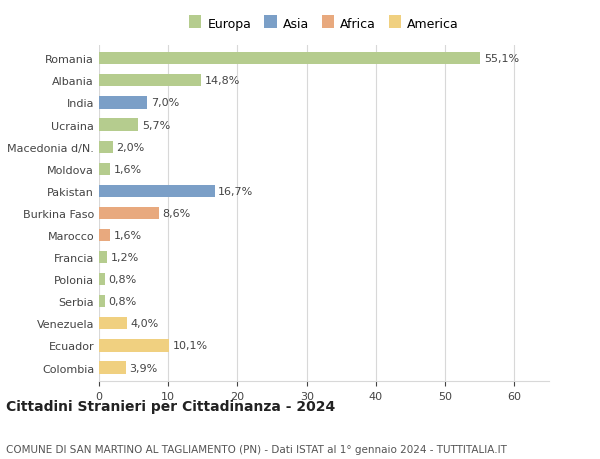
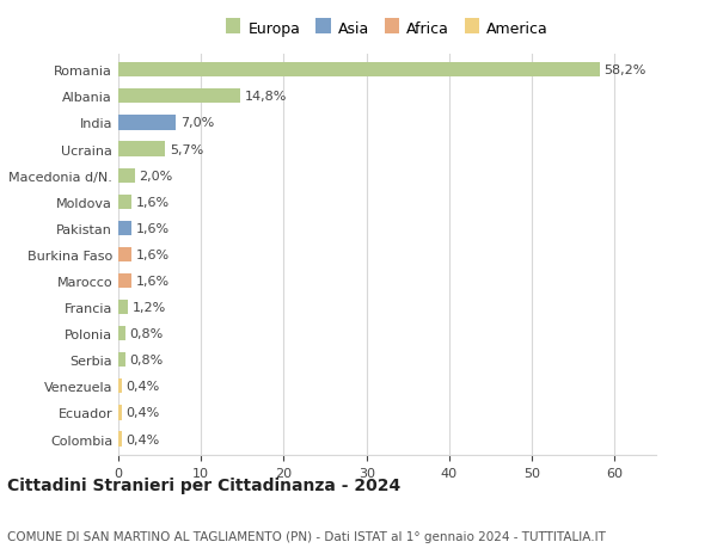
Romania: 55,1% -> 58,2%
Pakistan: 16,7% -> 1,6%
Burkina Faso: 8,6% -> 1,6%
Venezuela: 4,0% -> 0,4%
Ecuador: 10,1% -> 0,4%
Colombia: 3,9% -> 0,4%
